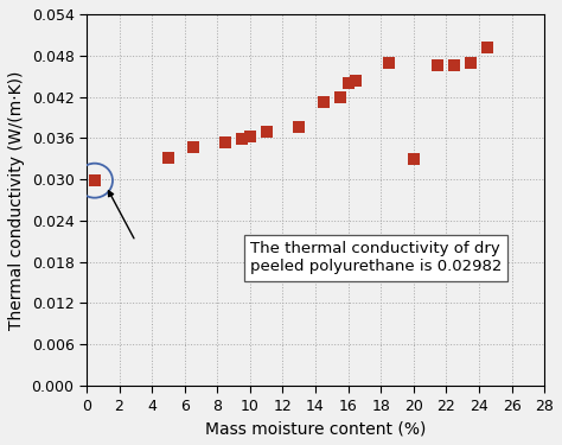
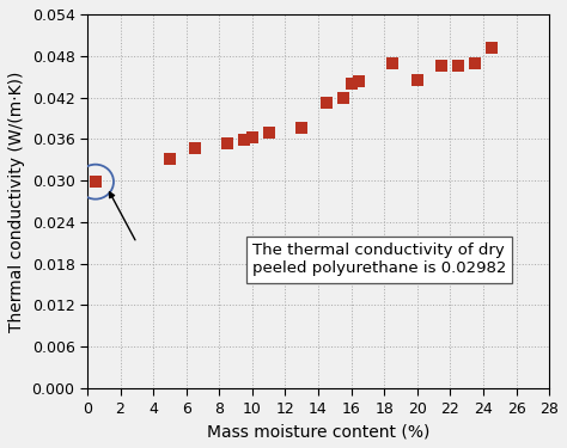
20: 0.0330 -> 0.0445
